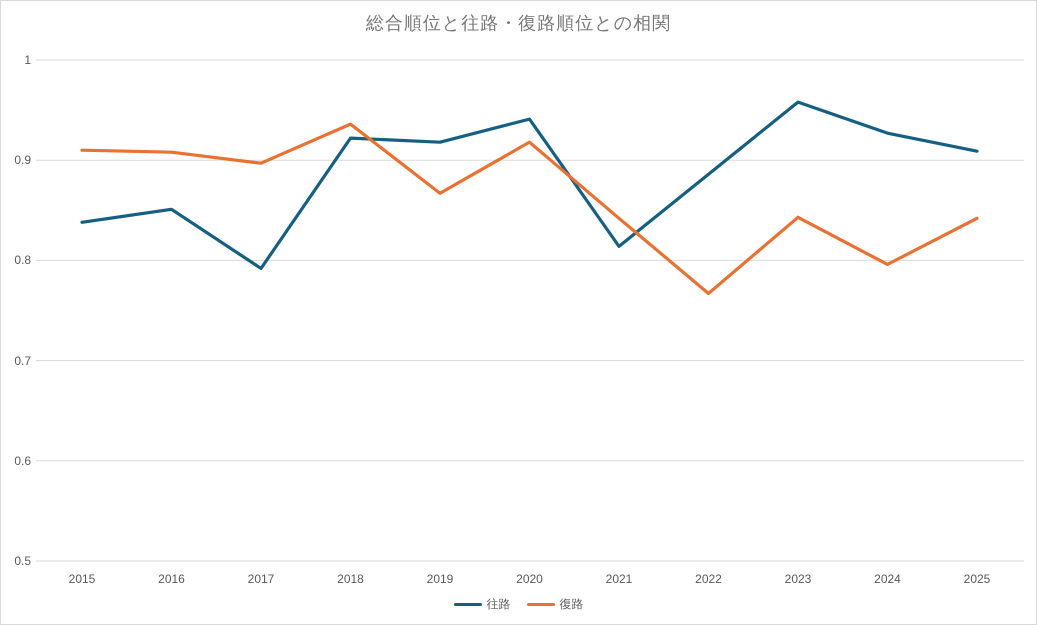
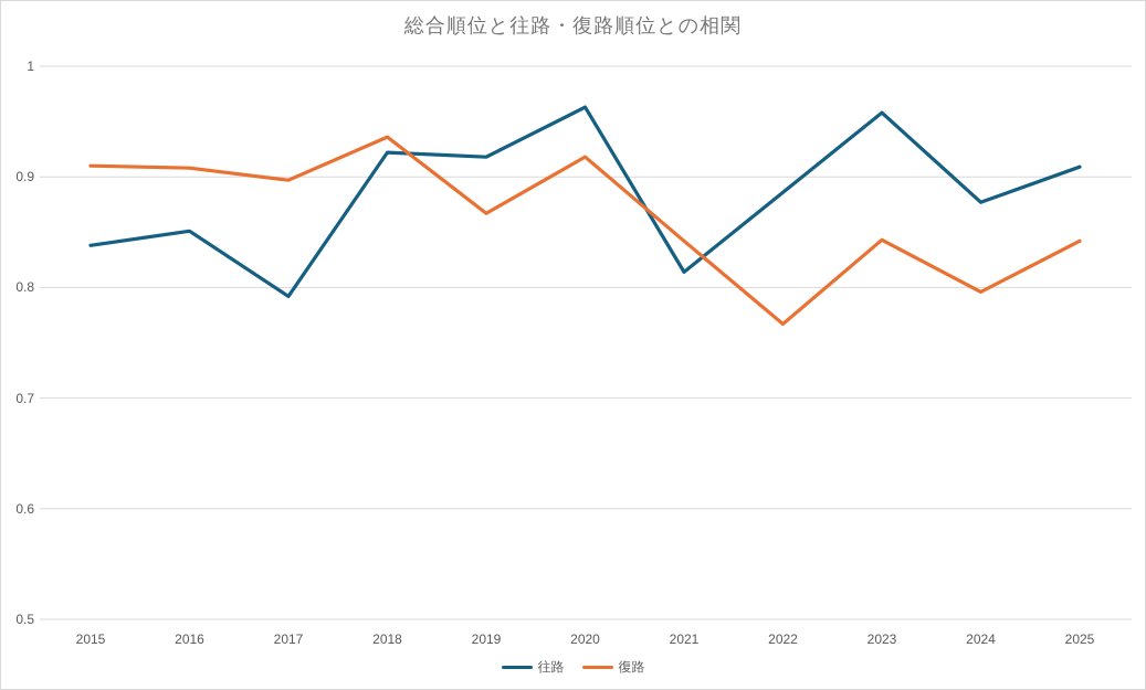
往路/2020: 0.941 -> 0.963
往路/2024: 0.927 -> 0.877
